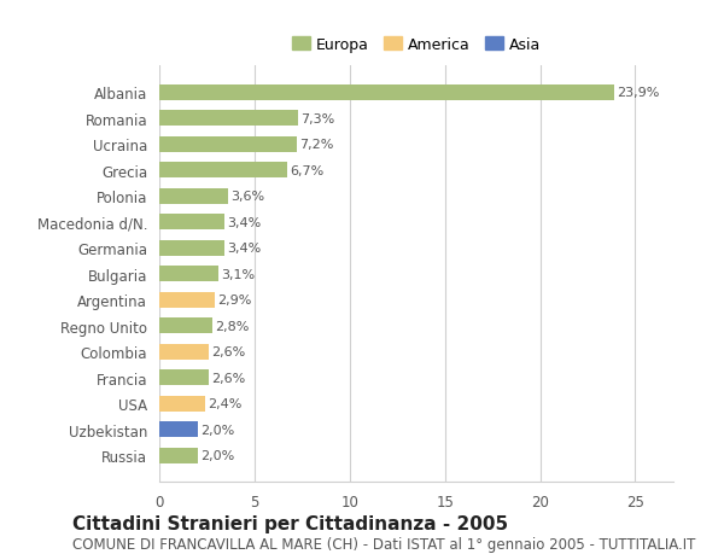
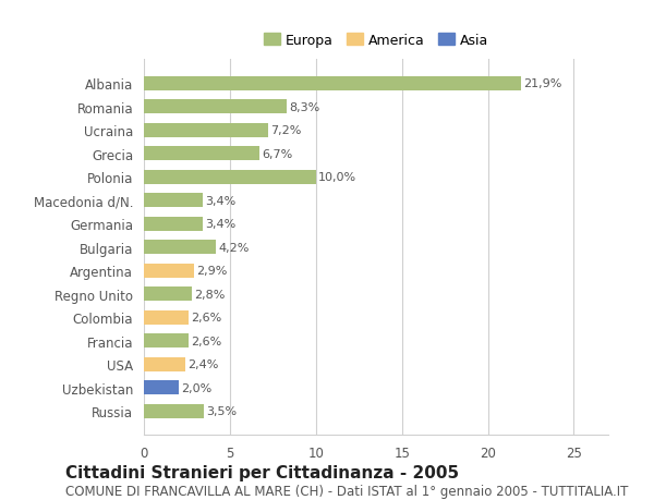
Albania: 23,9% -> 21,9%
Romania: 7,3% -> 8,3%
Polonia: 3,6% -> 10,0%
Bulgaria: 3,1% -> 4,2%
Russia: 2,0% -> 3,5%
